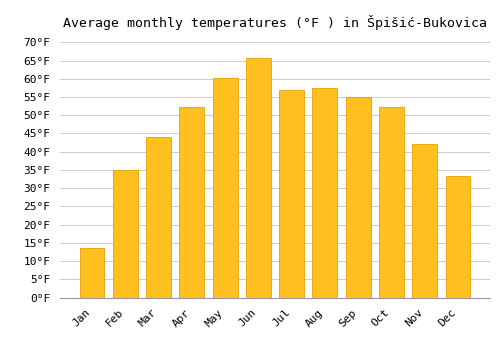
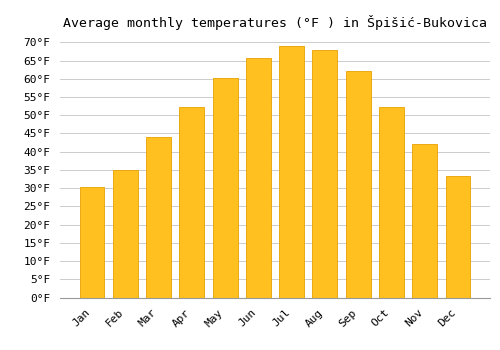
Jan: 13.5°F -> 30.2°F
Jul: 57.0°F -> 69.1°F
Aug: 57.5°F -> 68.0°F
Sep: 55.0°F -> 62.2°F
